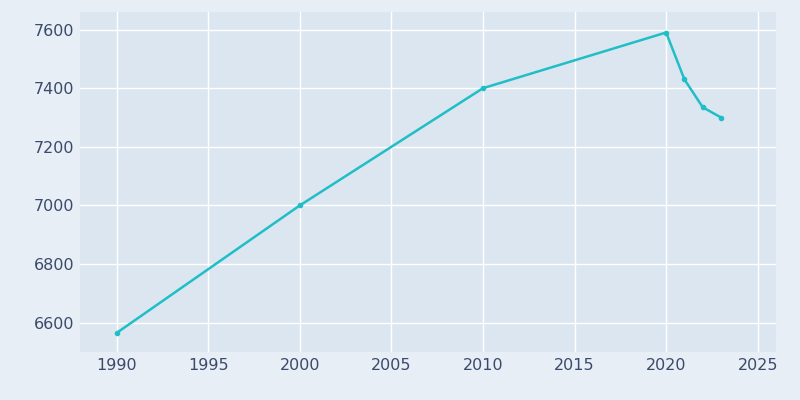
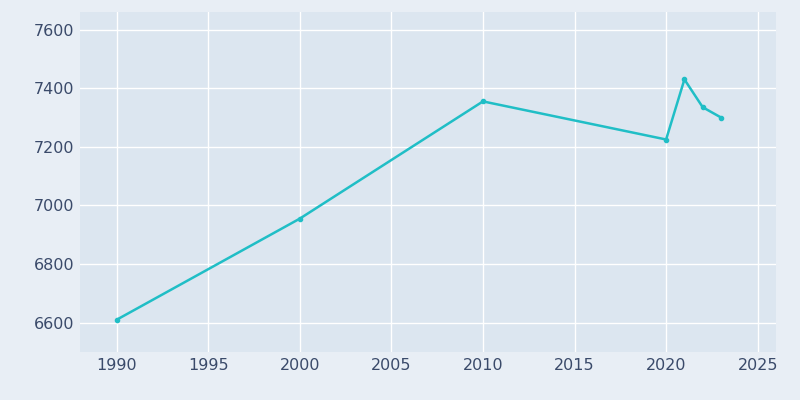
1990: 6565 -> 6610
2000: 7000 -> 6955
2010: 7400 -> 7355
2020: 7590 -> 7225
